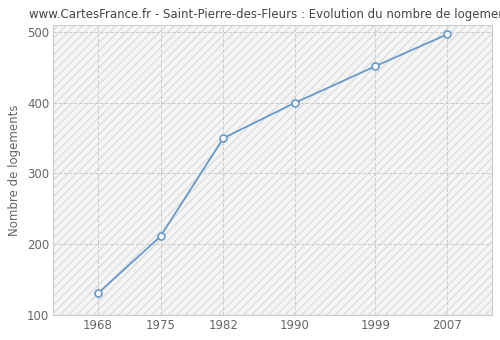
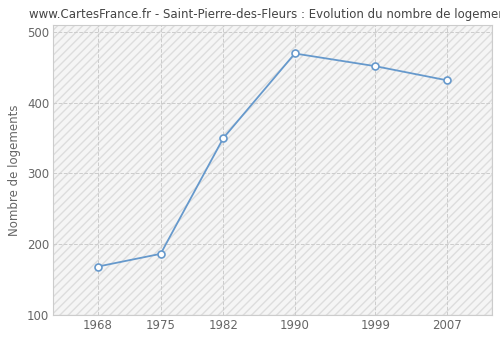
1968: 130 -> 168
1975: 211 -> 186
1990: 400 -> 470
2007: 497 -> 432
